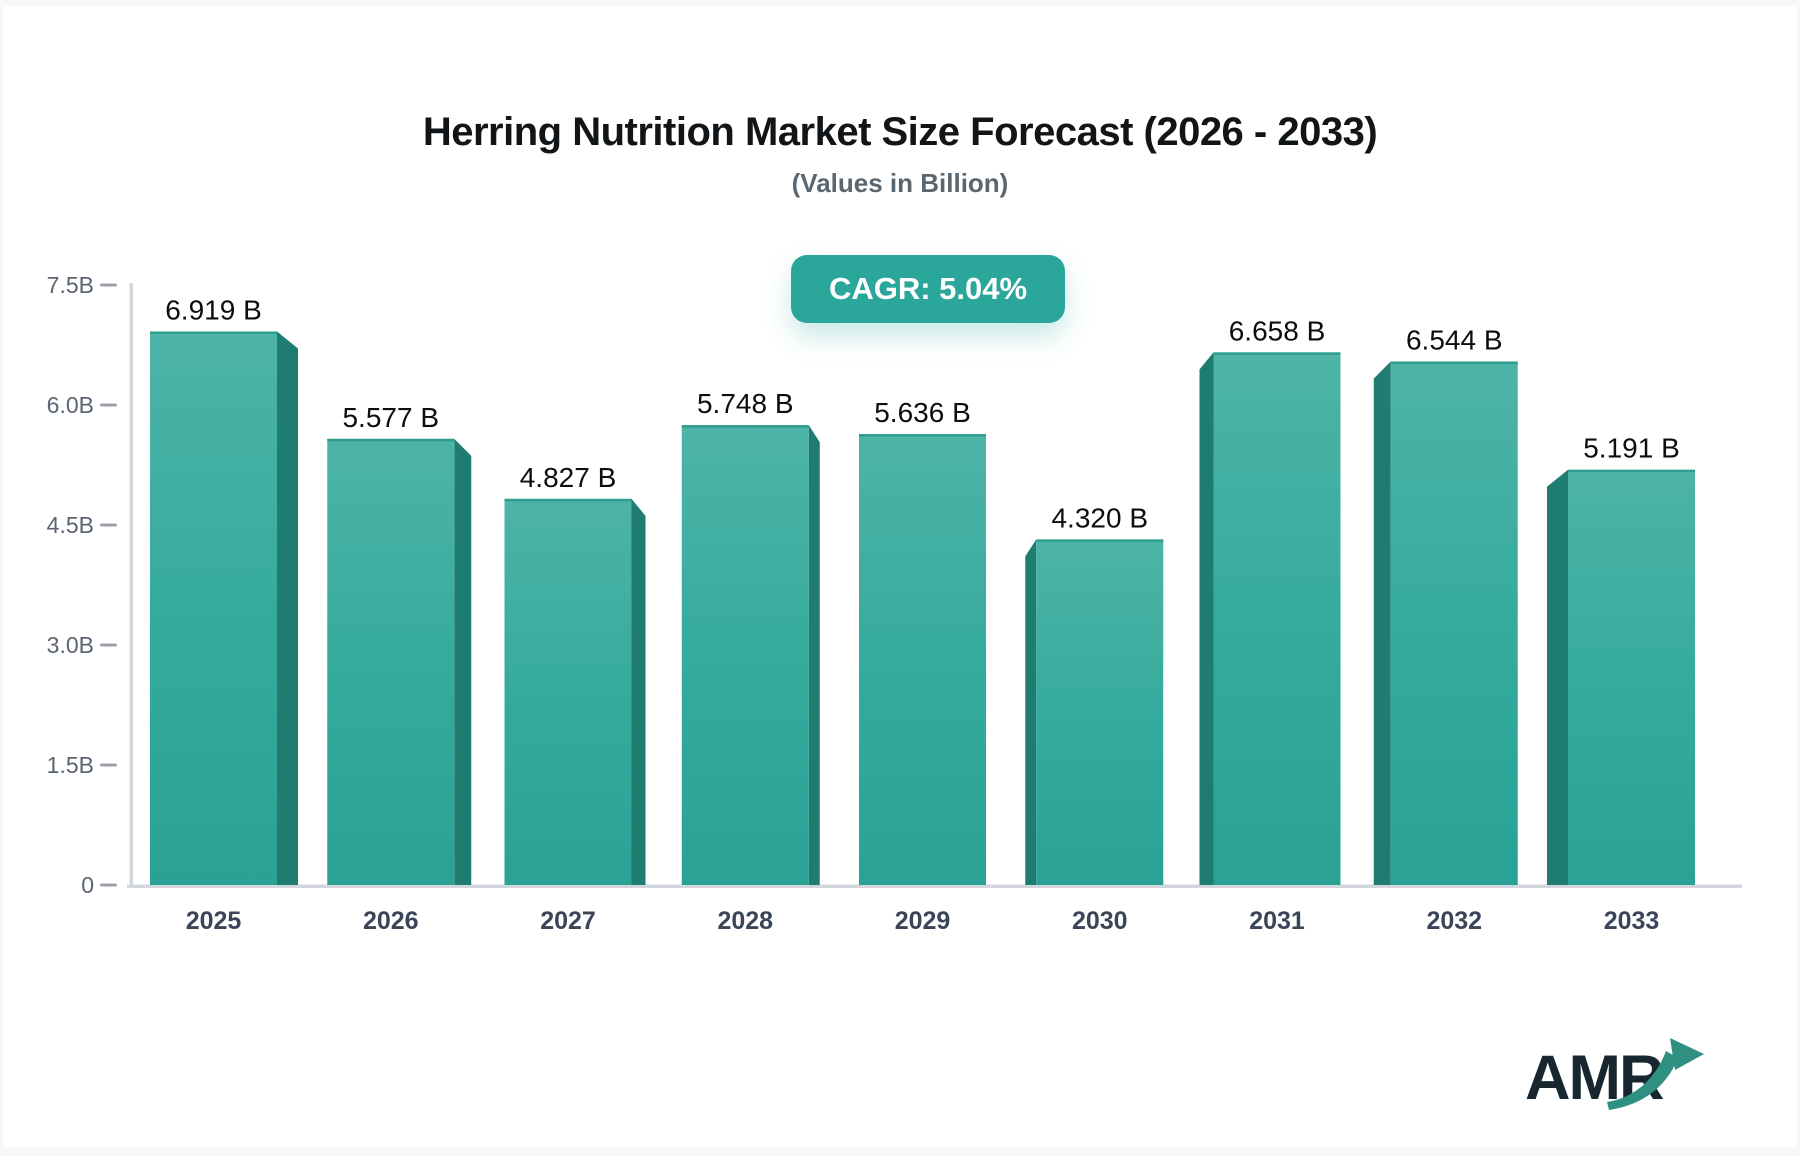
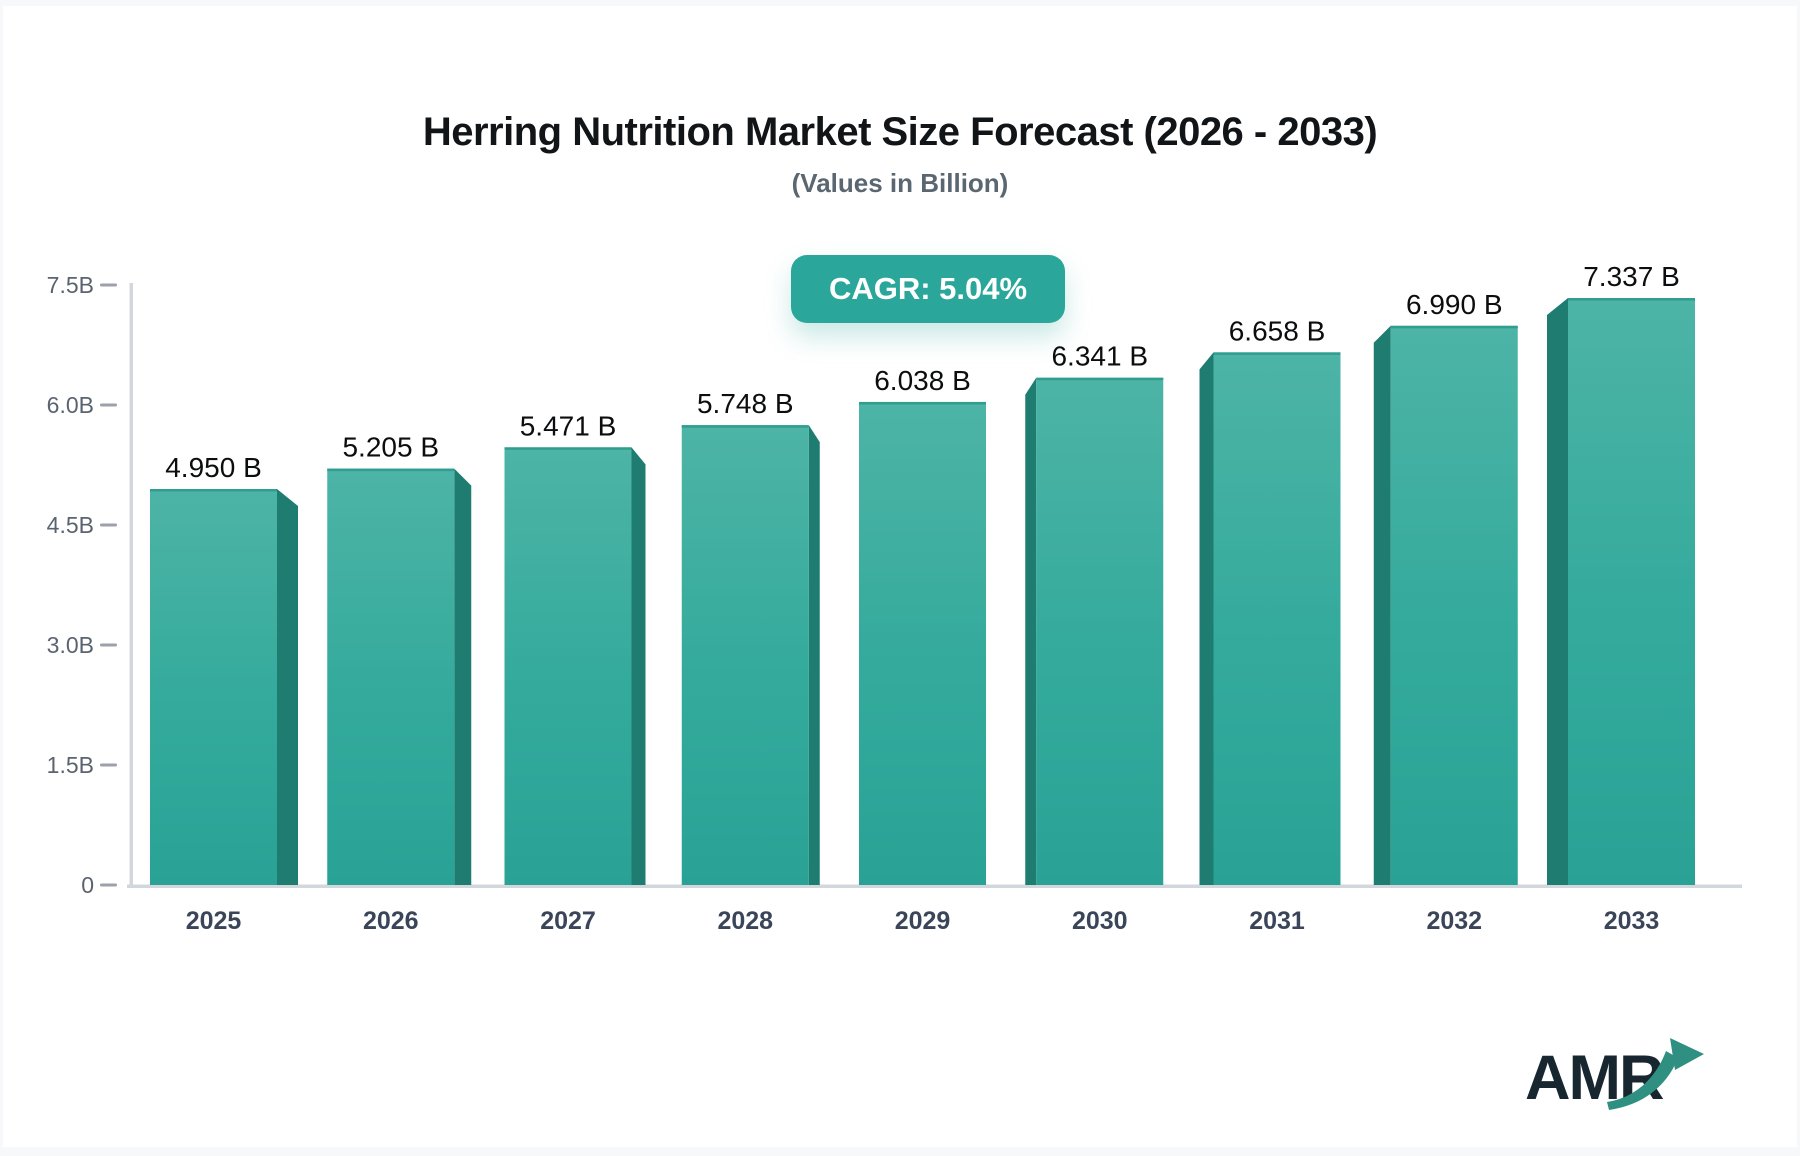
2025: 6.919 -> 4.950
2026: 5.577 -> 5.205
2027: 4.827 -> 5.471
2029: 5.636 -> 6.038
2030: 4.320 -> 6.341
2032: 6.544 -> 6.990
2033: 5.191 -> 7.337
